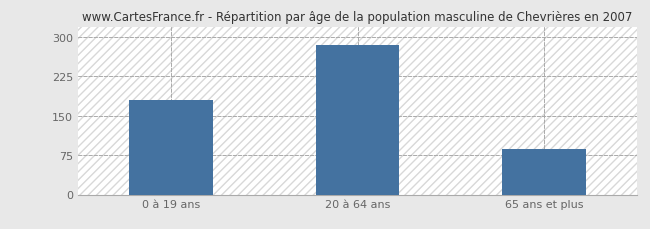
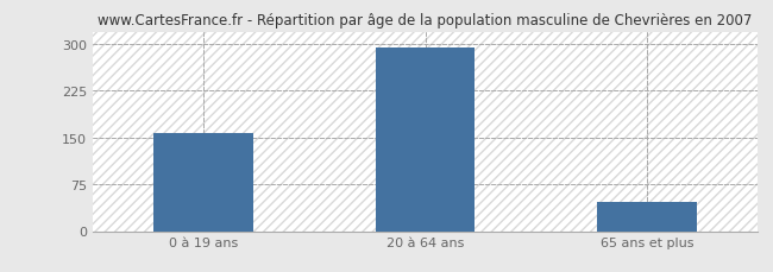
0 à 19 ans: 180 -> 158
20 à 64 ans: 284 -> 295
65 ans et plus: 86 -> 47
